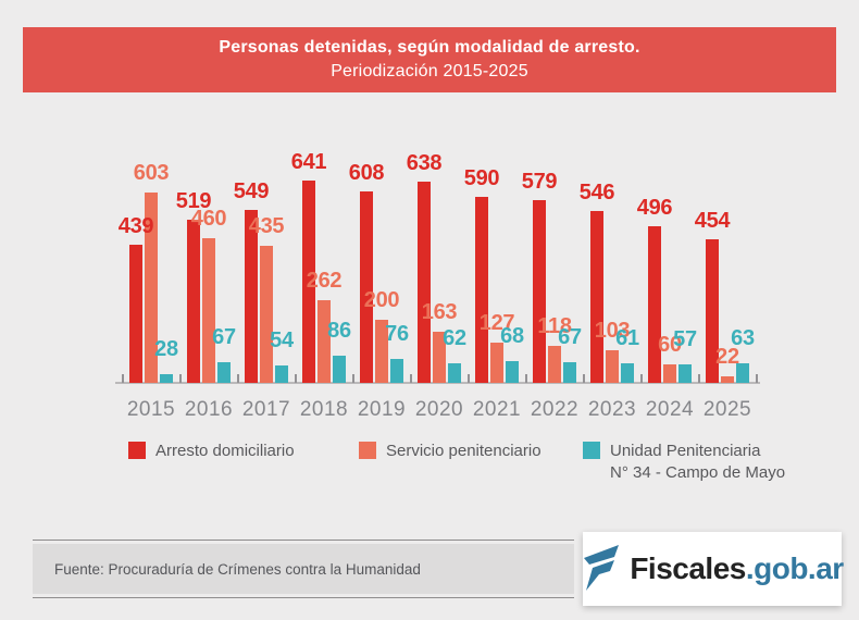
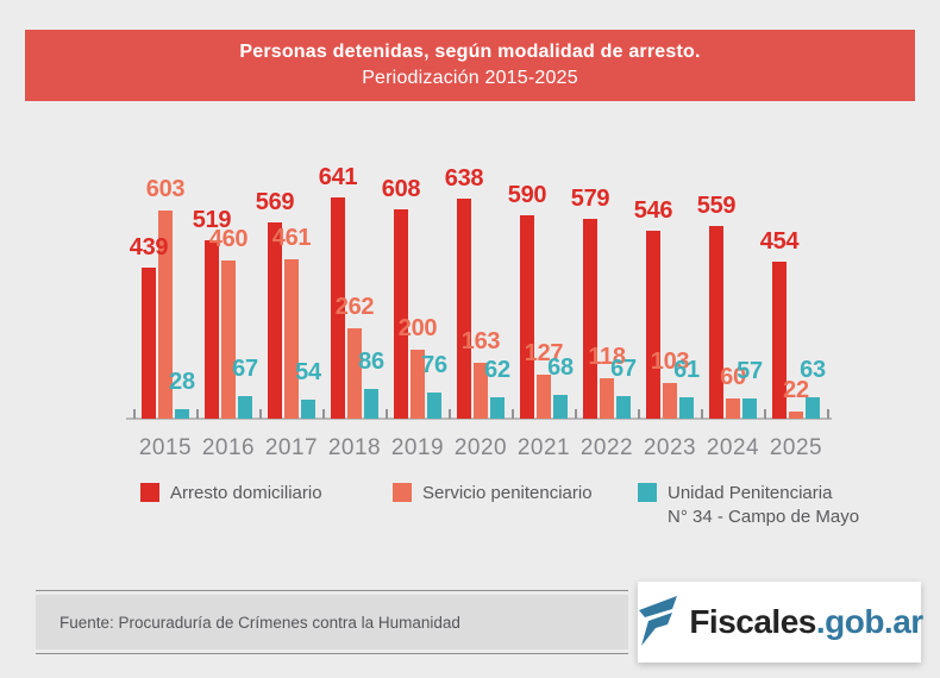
Arresto domiciliario/2017: 549 -> 569
Servicio penitenciario/2017: 435 -> 461
Arresto domiciliario/2024: 496 -> 559
